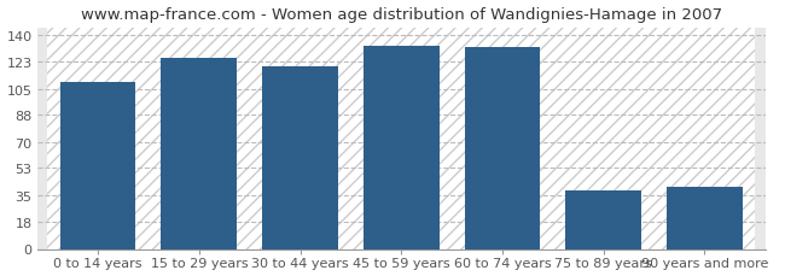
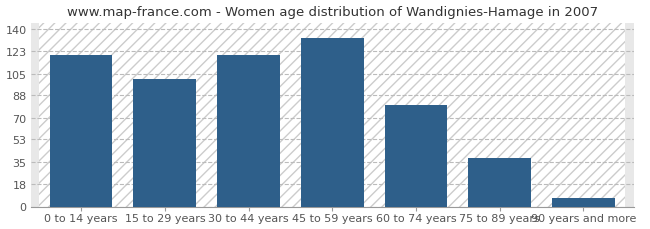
0 to 14 years: 109 -> 120
15 to 29 years: 125 -> 101
60 to 74 years: 132 -> 80
90 years and more: 41 -> 7
